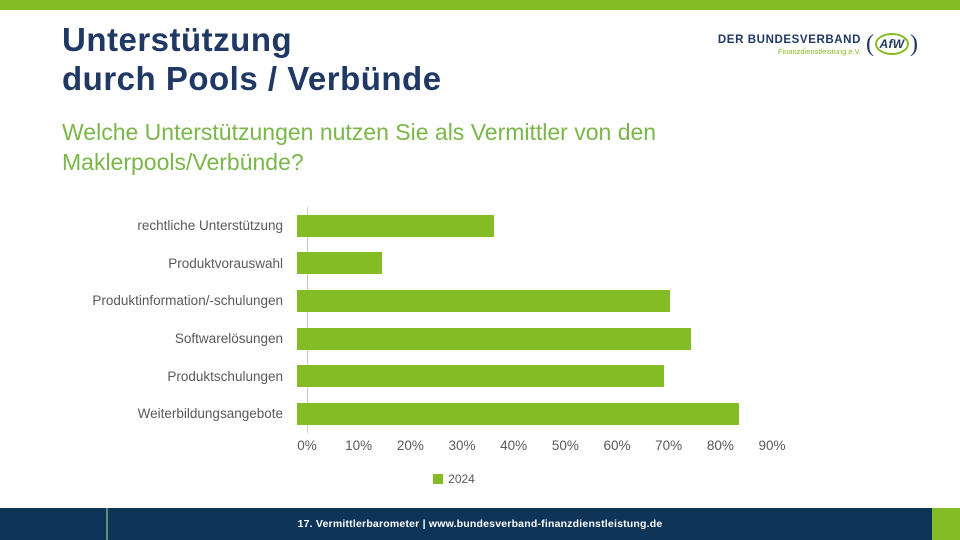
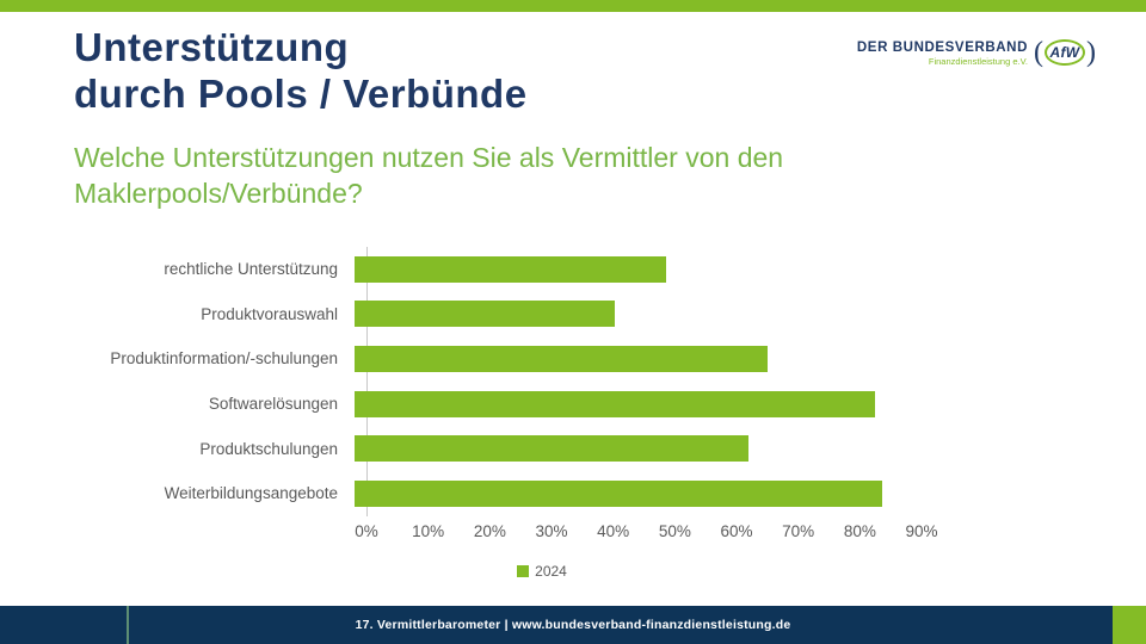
rechtliche Unterstützung: 37% -> 49%
Produktvorauswahl: 16% -> 41%
Produktinformation/-schulungen: 70% -> 65%
Softwarelösungen: 74% -> 82%
Produktschulungen: 69% -> 62%
